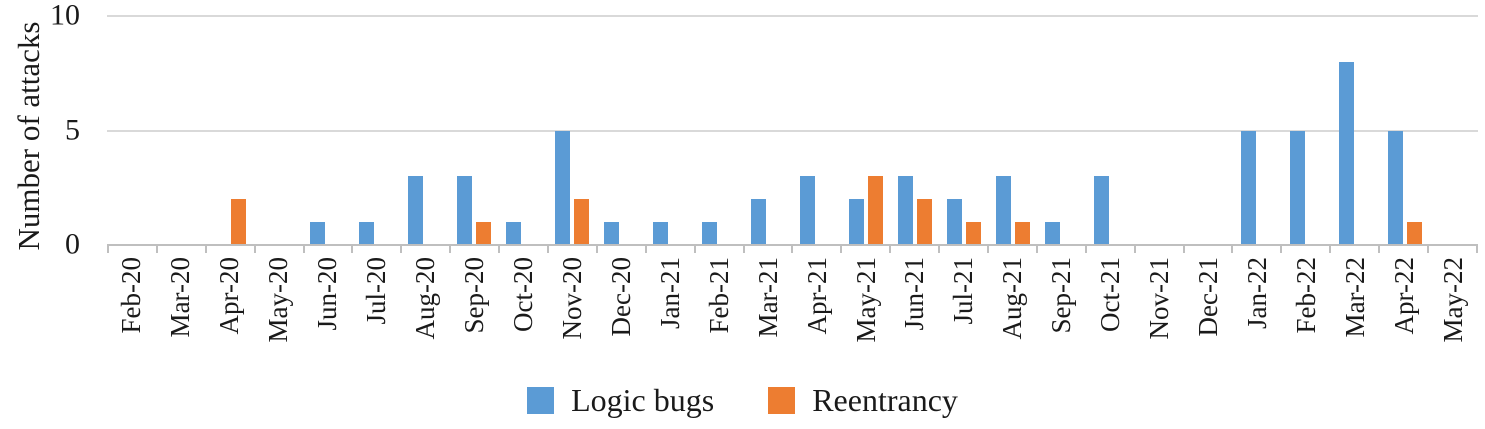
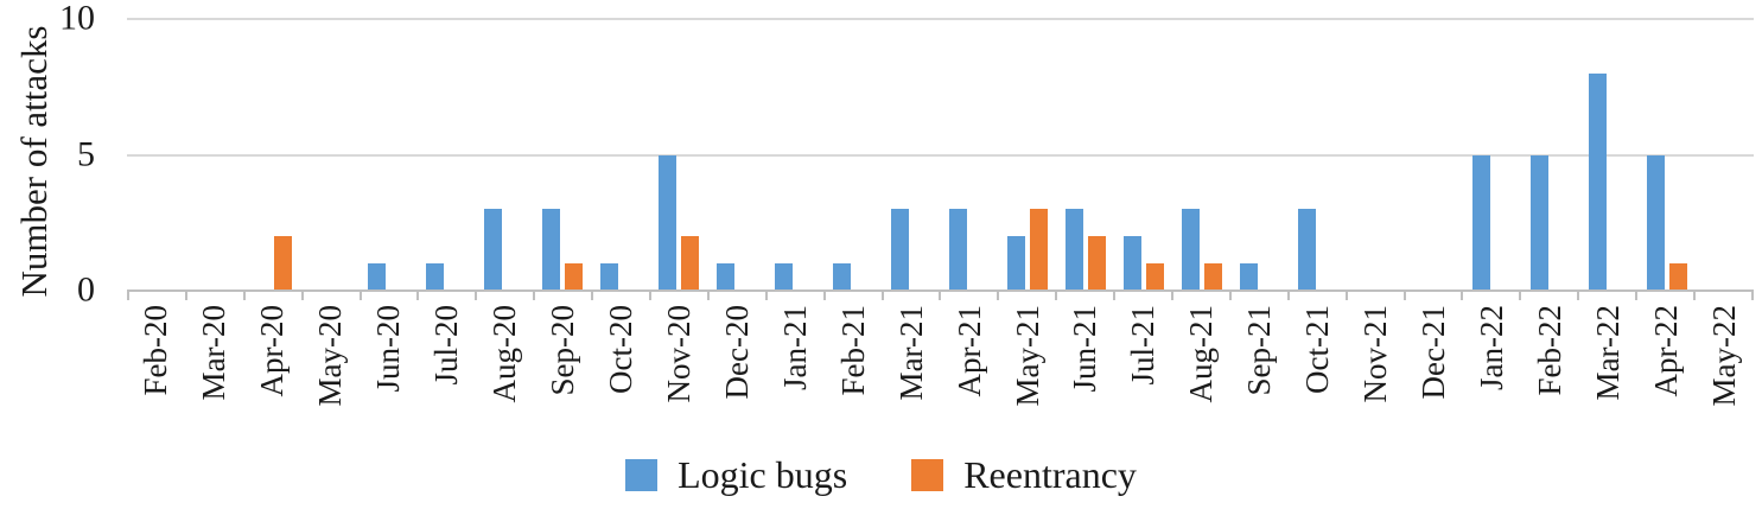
Logic bugs/Mar-21: 2 -> 3
